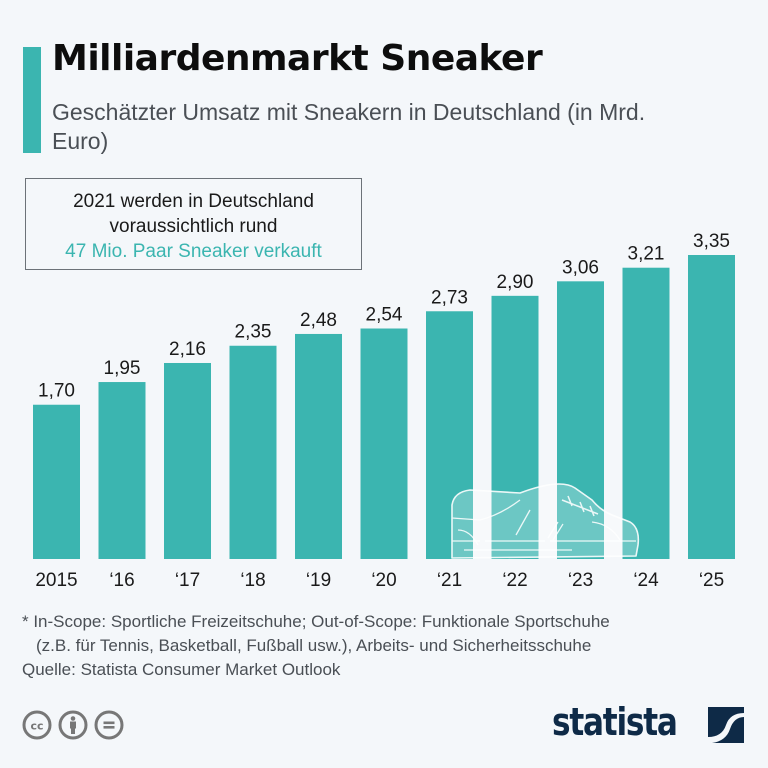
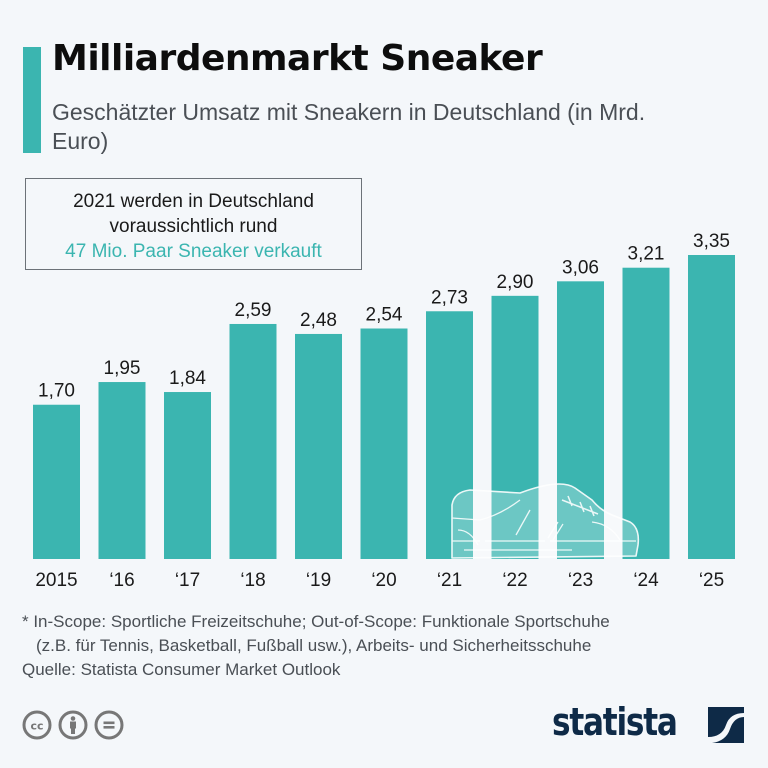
‘17: 2,16 -> 1,84
‘18: 2,35 -> 2,59
